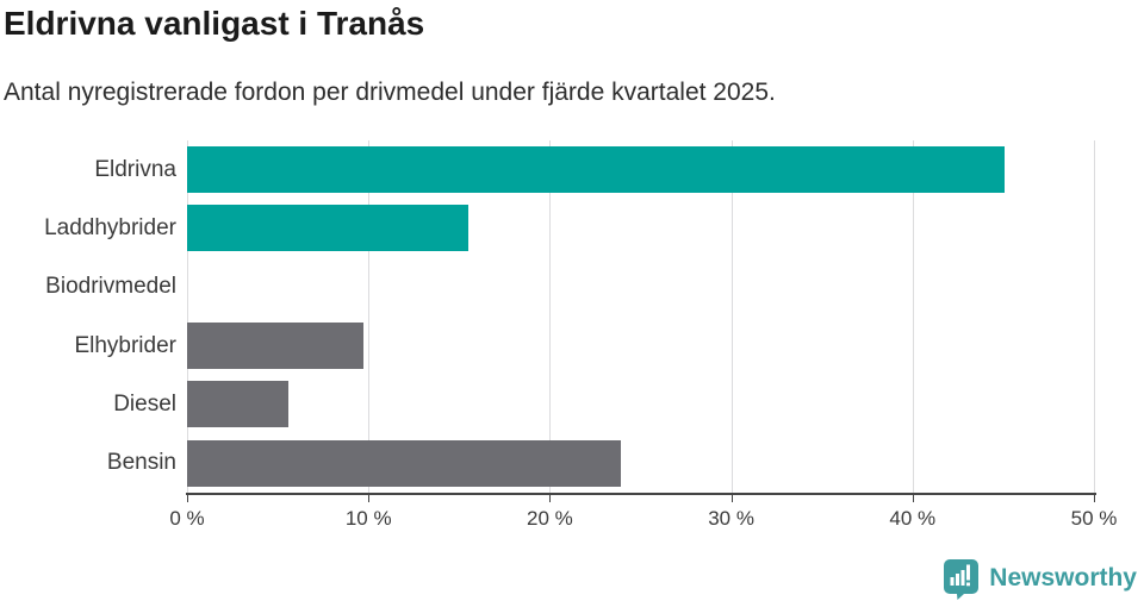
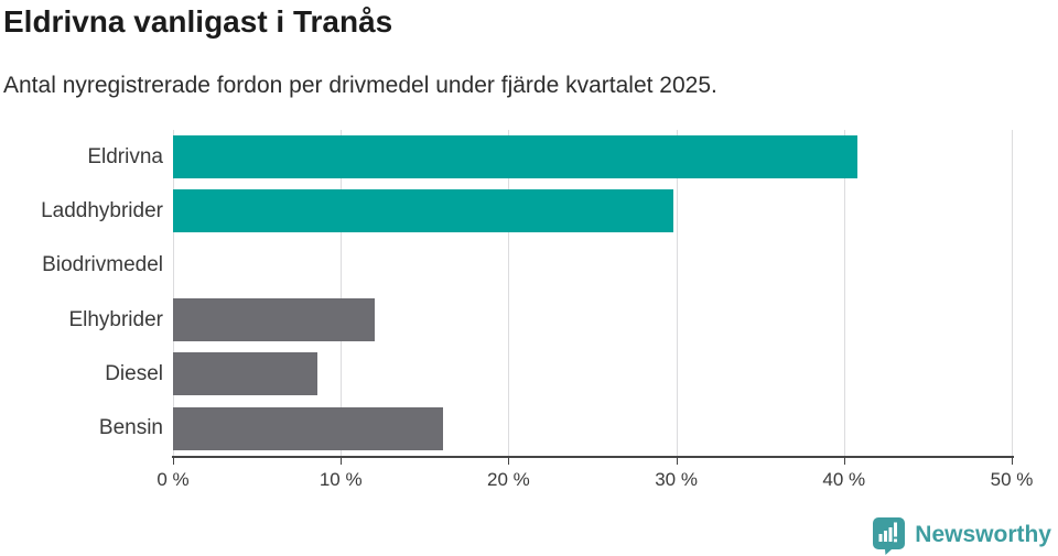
Eldrivna: 45.1% -> 40.8%
Laddhybrider: 15.5% -> 29.8%
Elhybrider: 9.7% -> 12.0%
Diesel: 5.6% -> 8.6%
Bensin: 23.9% -> 16.1%
